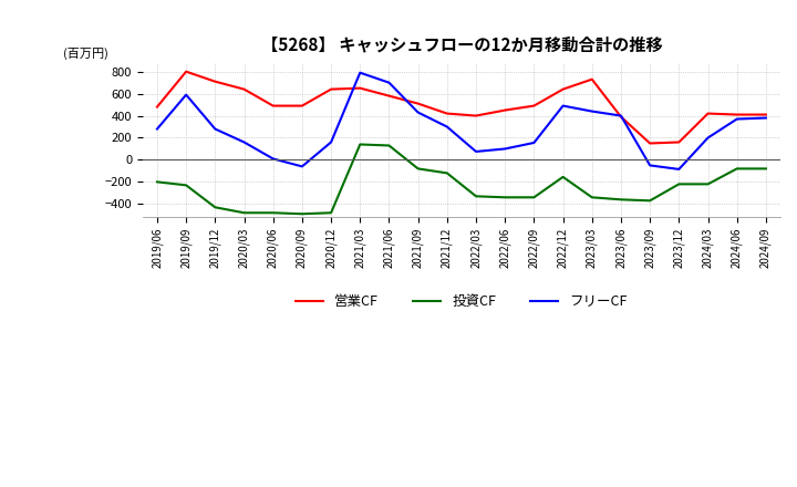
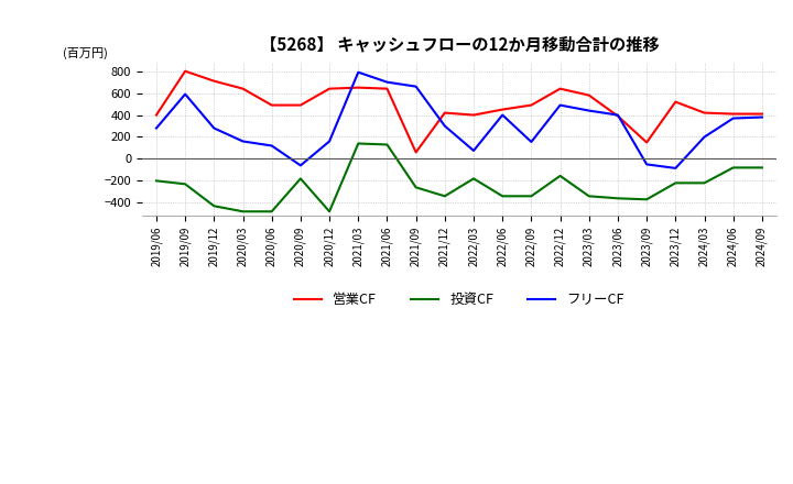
営業CF/2019/06: 480 -> 400
フリーCF/2020/06: 10 -> 120
投資CF/2020/09: -490 -> -180
営業CF/2021/06: 580 -> 640
営業CF/2021/09: 510 -> 60
投資CF/2021/09: -80 -> -260
フリーCF/2021/09: 430 -> 660
投資CF/2021/12: -120 -> -340
投資CF/2022/03: -330 -> -180
フリーCF/2022/06: 100 -> 400
営業CF/2023/03: 730 -> 580
営業CF/2023/12: 160 -> 520
